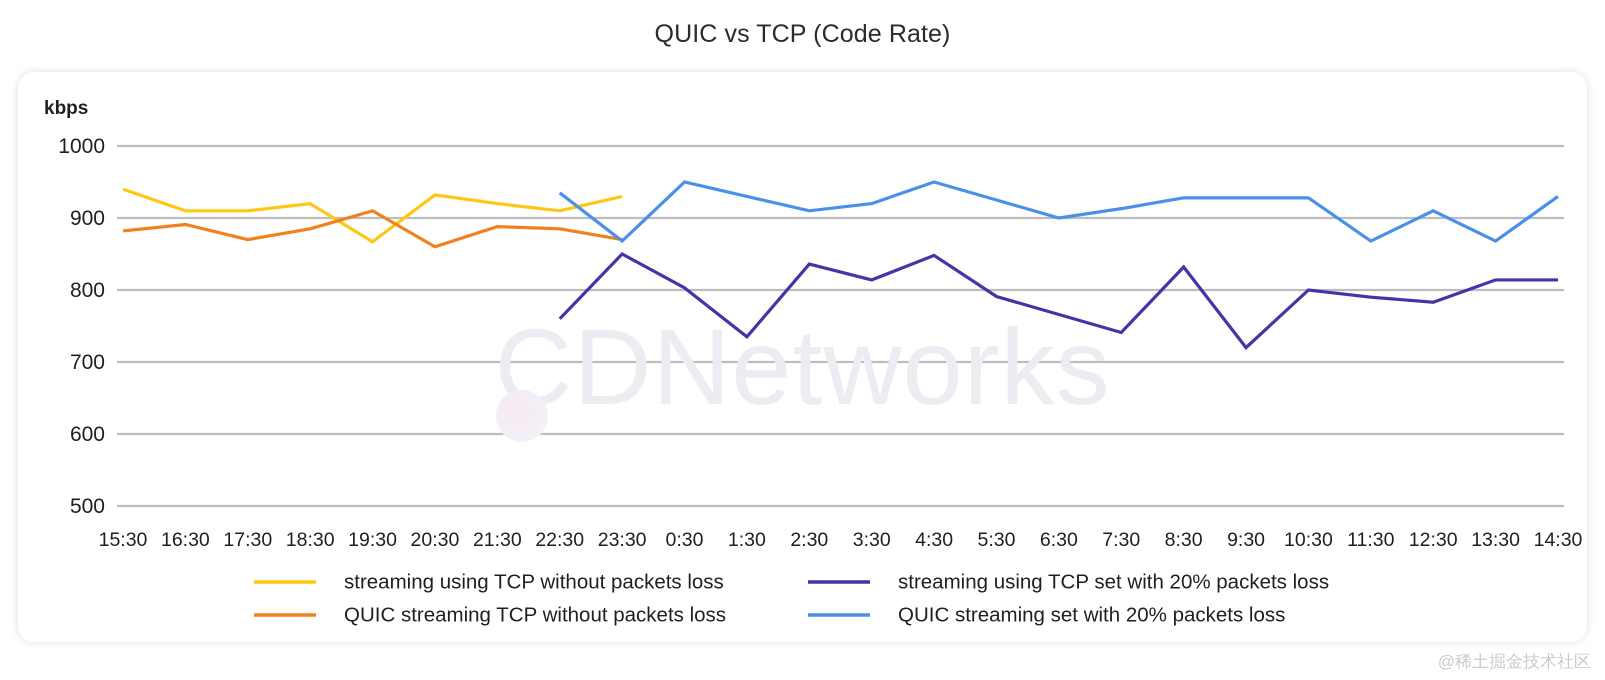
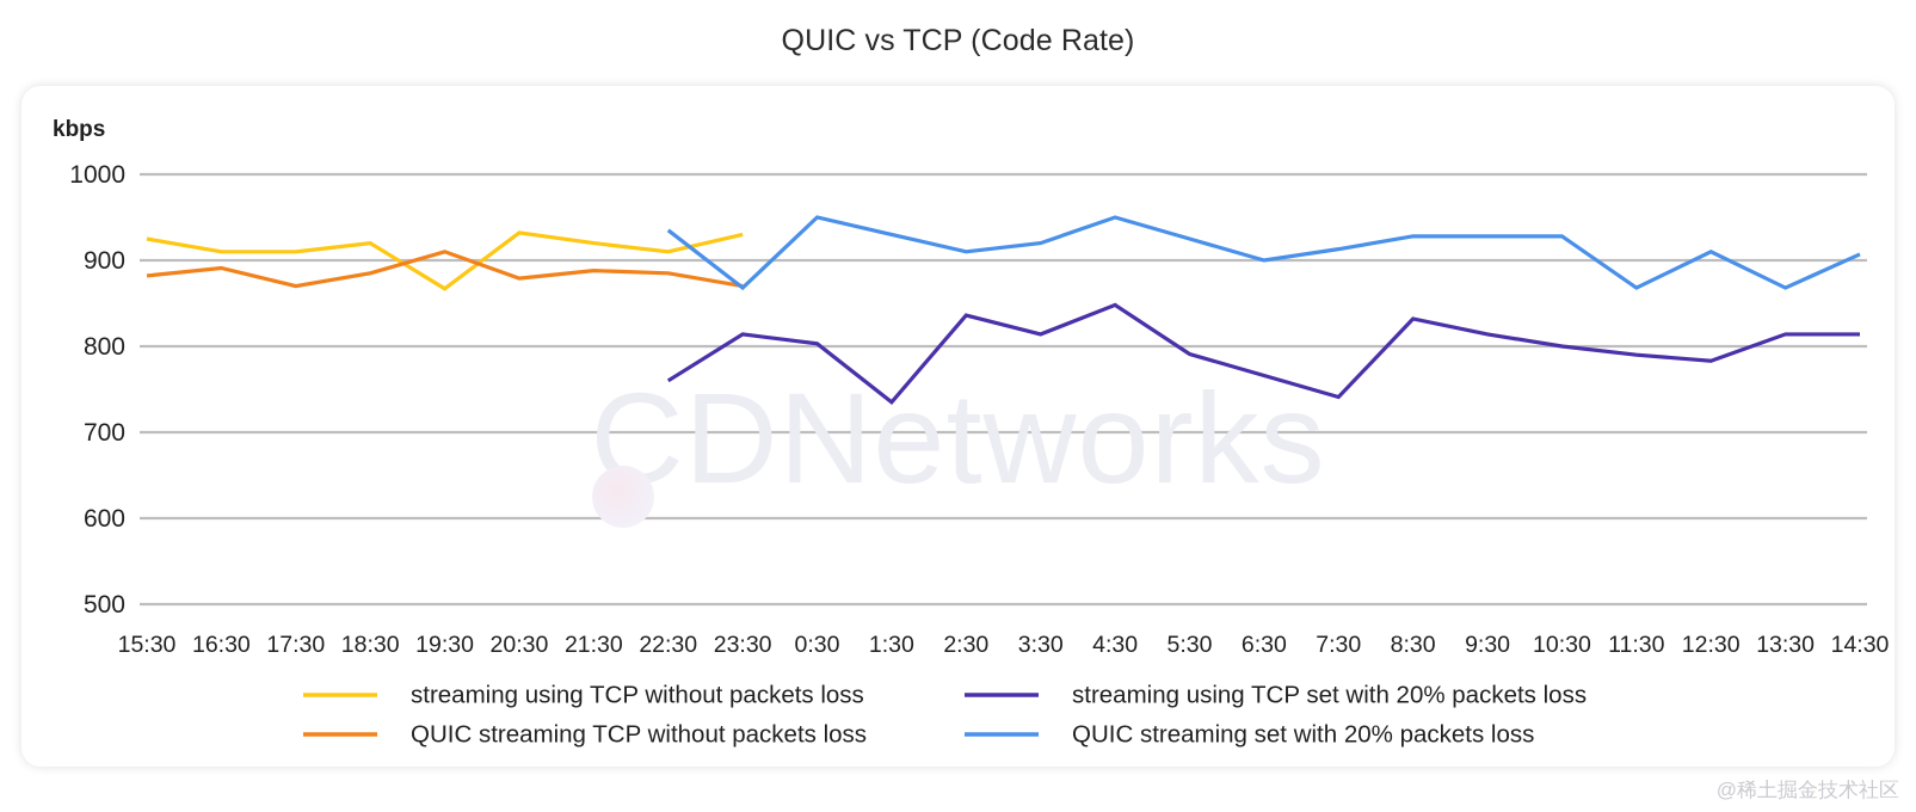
streaming using TCP without packets loss/15:30: 940 -> 920
QUIC streaming TCP without packets loss/20:30: 860 -> 880
streaming using TCP set with 20% packets loss/23:30: 850 -> 810
streaming using TCP set with 20% packets loss/9:30: 720 -> 810
QUIC streaming set with 20% packets loss/14:30: 930 -> 910
